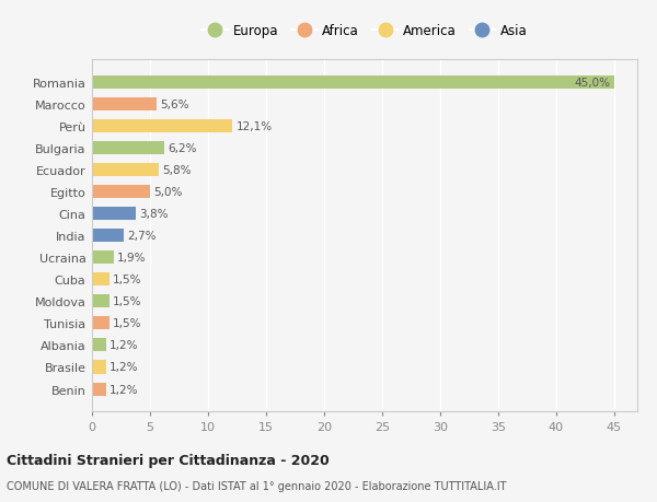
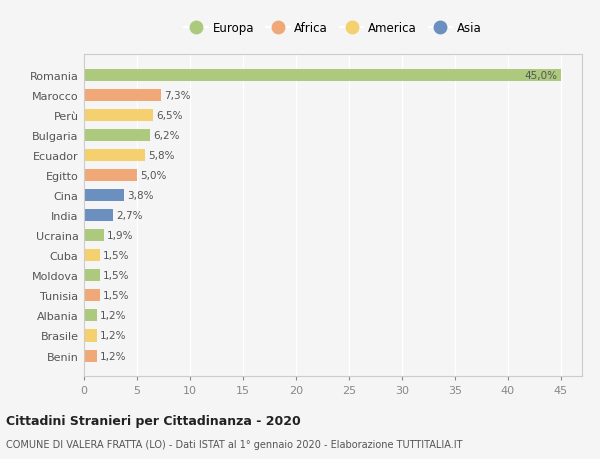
Marocco: 5,6% -> 7,3%
Perù: 12,1% -> 6,5%
